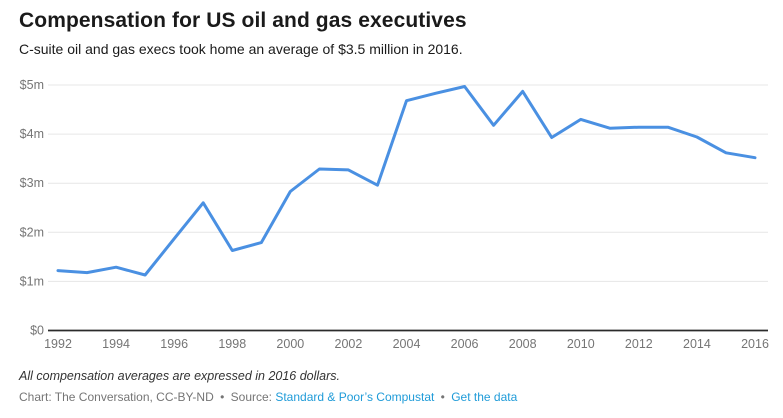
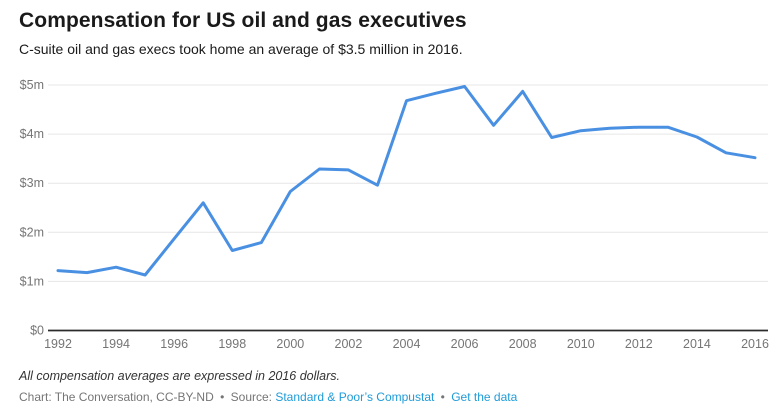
2010: $4.3m -> $4.1m
